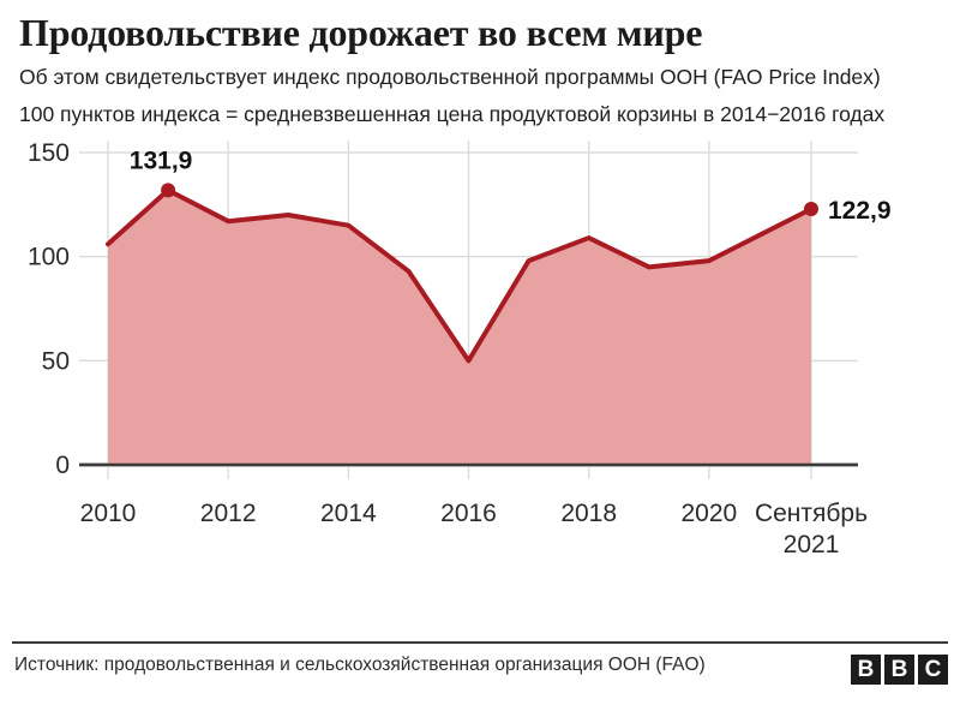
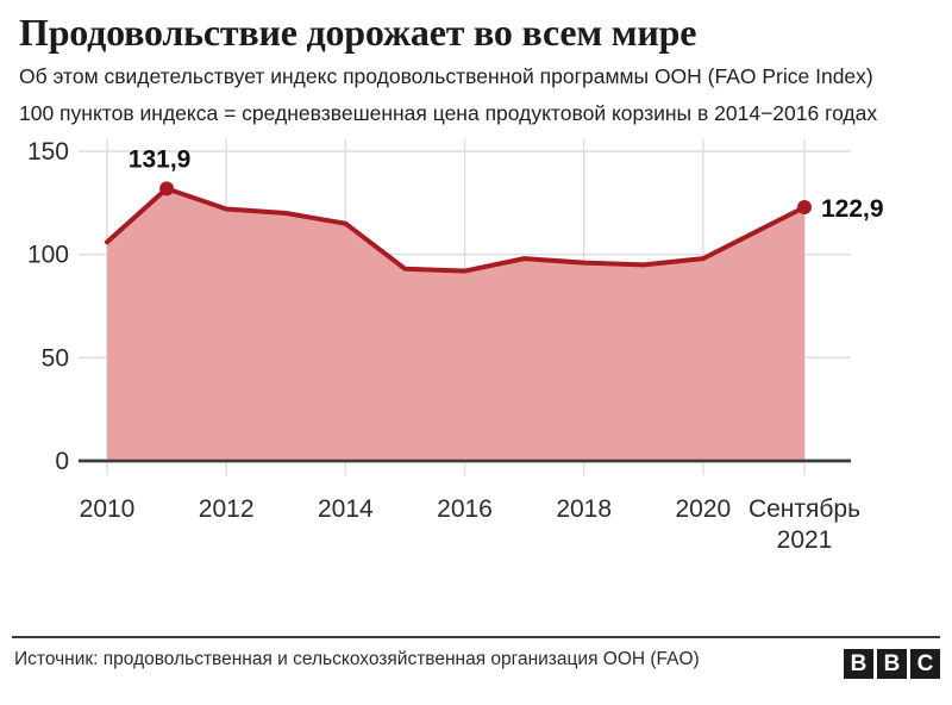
2012: 117 -> 122
2016: 50 -> 92
2018: 109 -> 96
